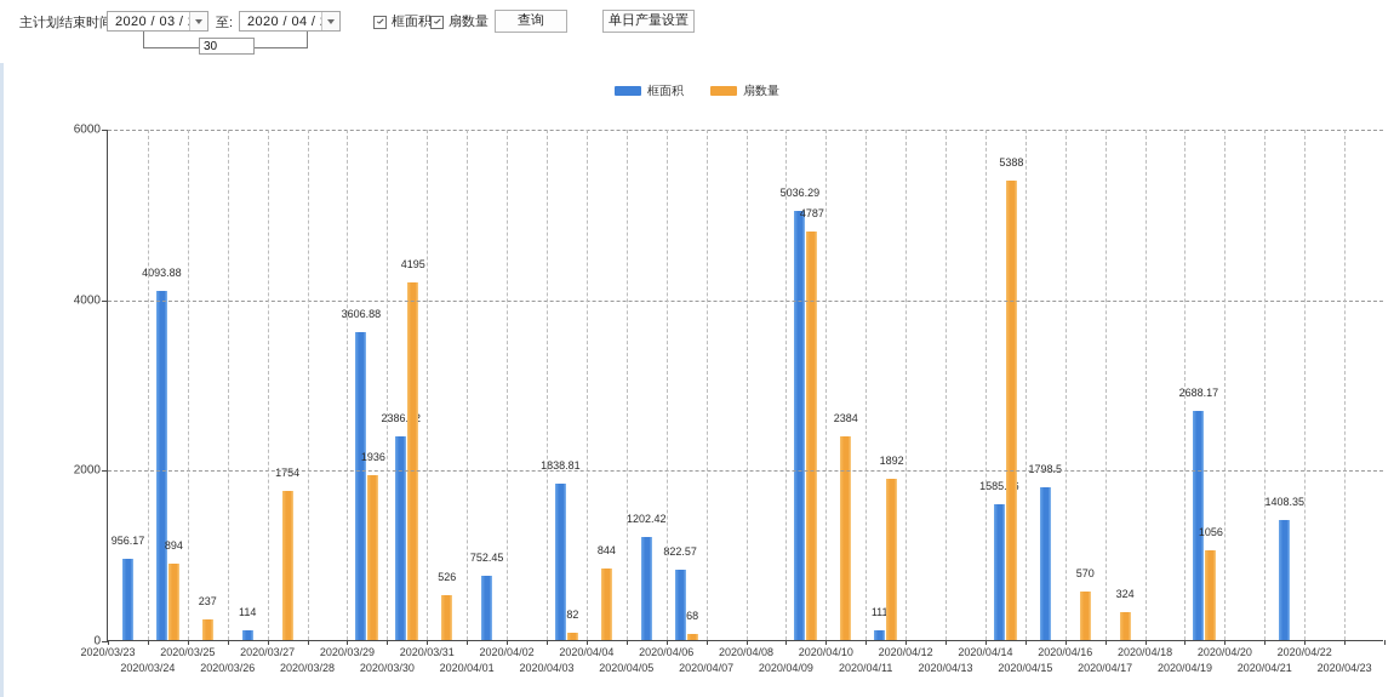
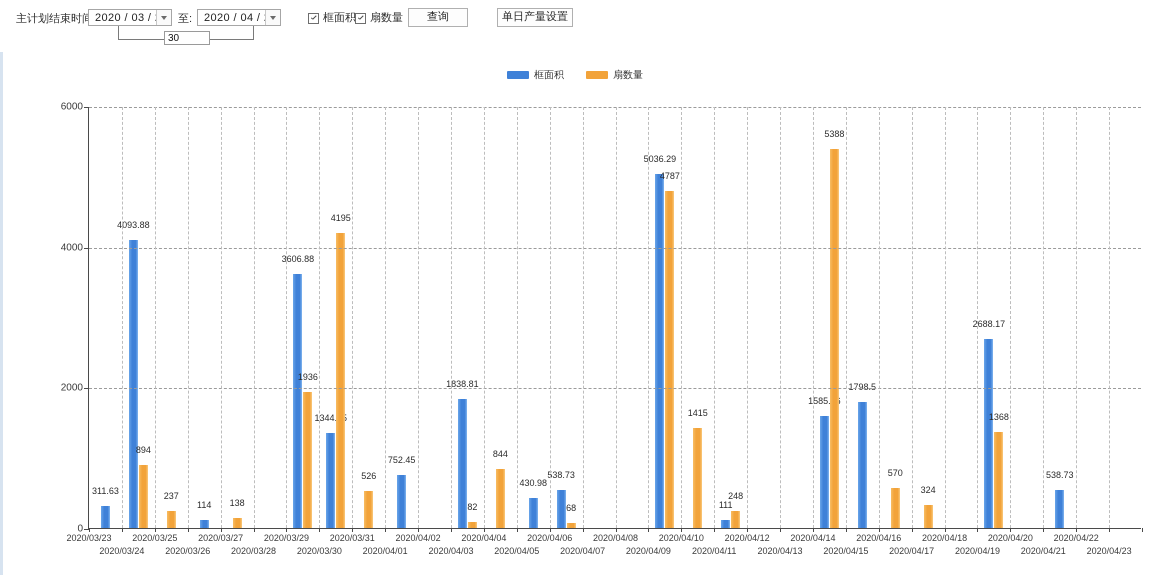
框面积/2020/03/23: 956.17 -> 311.63
扇数量/2020/03/27: 1754 -> 138
框面积/2020/03/30: 2386.02 -> 1344.95
框面积/2020/04/05: 1202.42 -> 430.98
框面积/2020/04/06: 822.57 -> 538.73
扇数量/2020/04/10: 2384 -> 1415
扇数量/2020/04/11: 1892 -> 248
扇数量/2020/04/19: 1056 -> 1368
框面积/2020/04/21: 1408.35 -> 538.73
